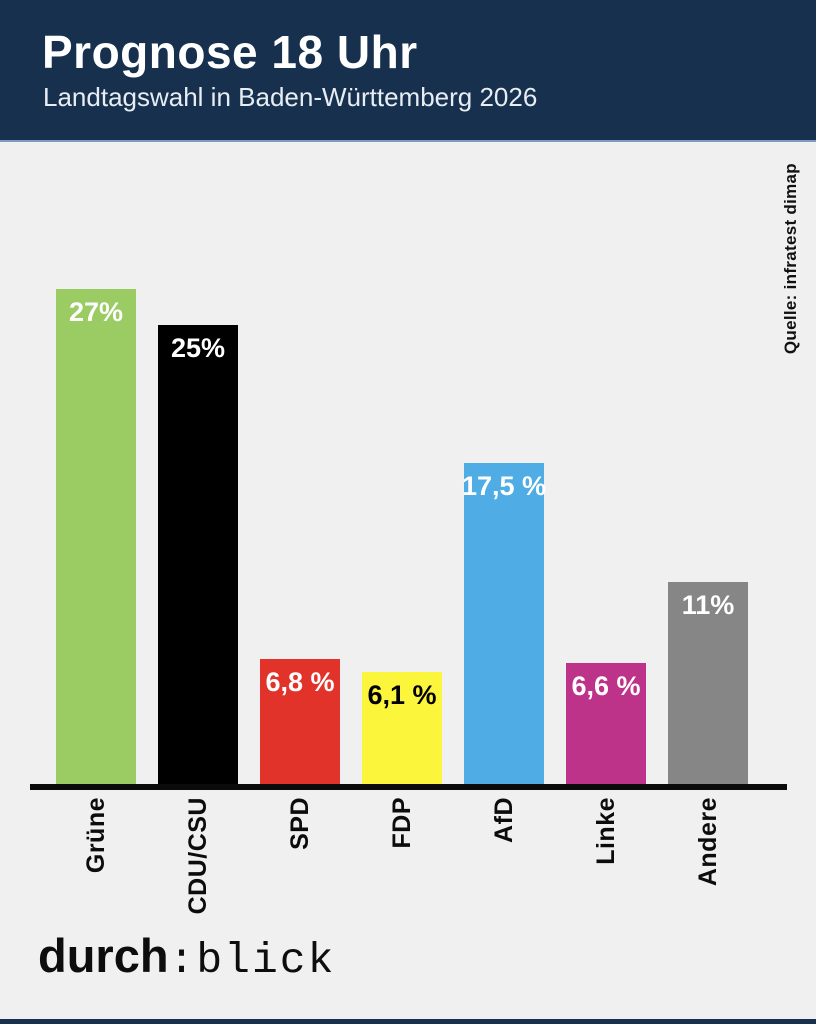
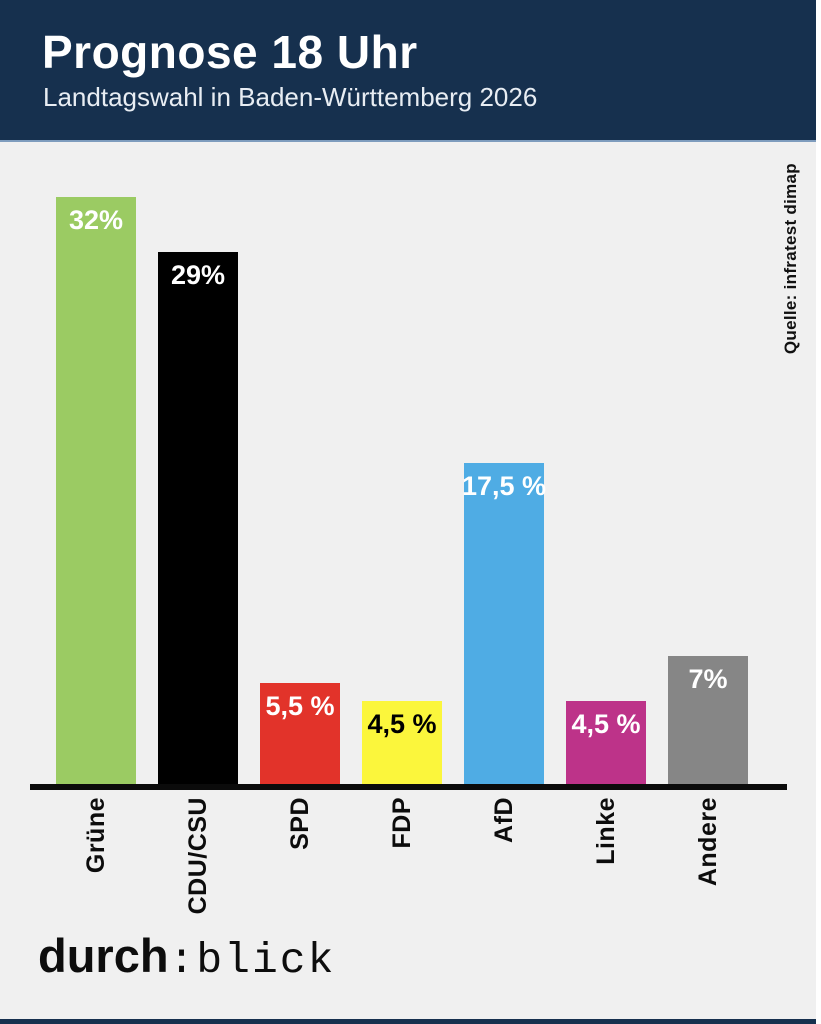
Grüne: 27% -> 32%
CDU/CSU: 25% -> 29%
SPD: 6,8 -> 5,5
FDP: 6,1 -> 4,5
Linke: 6,6 -> 4,5
Andere: 11% -> 7%
